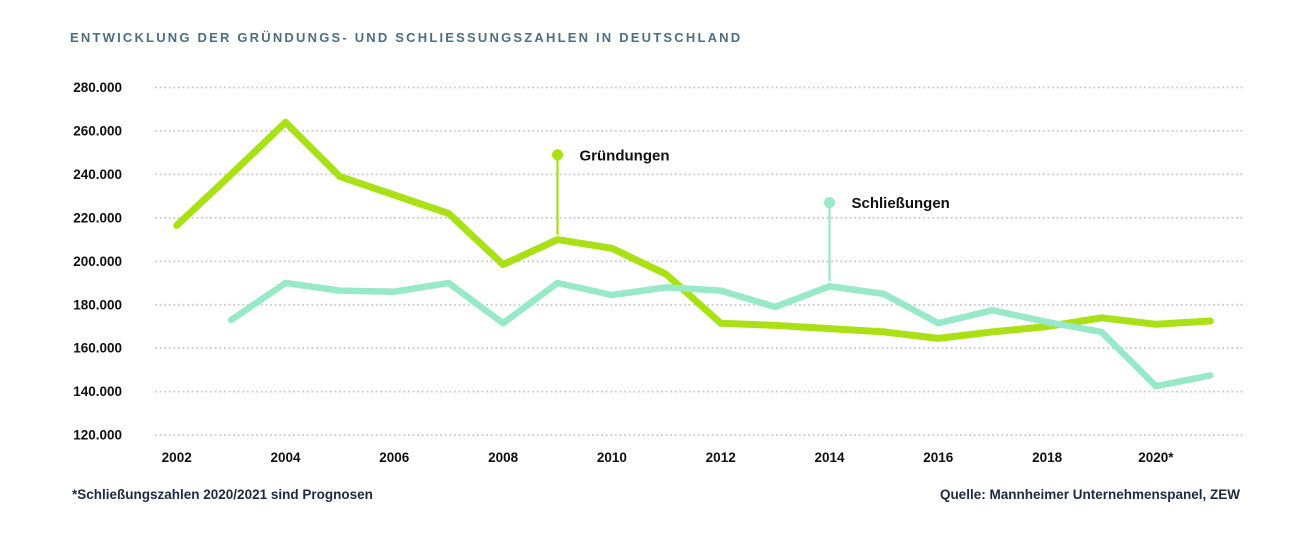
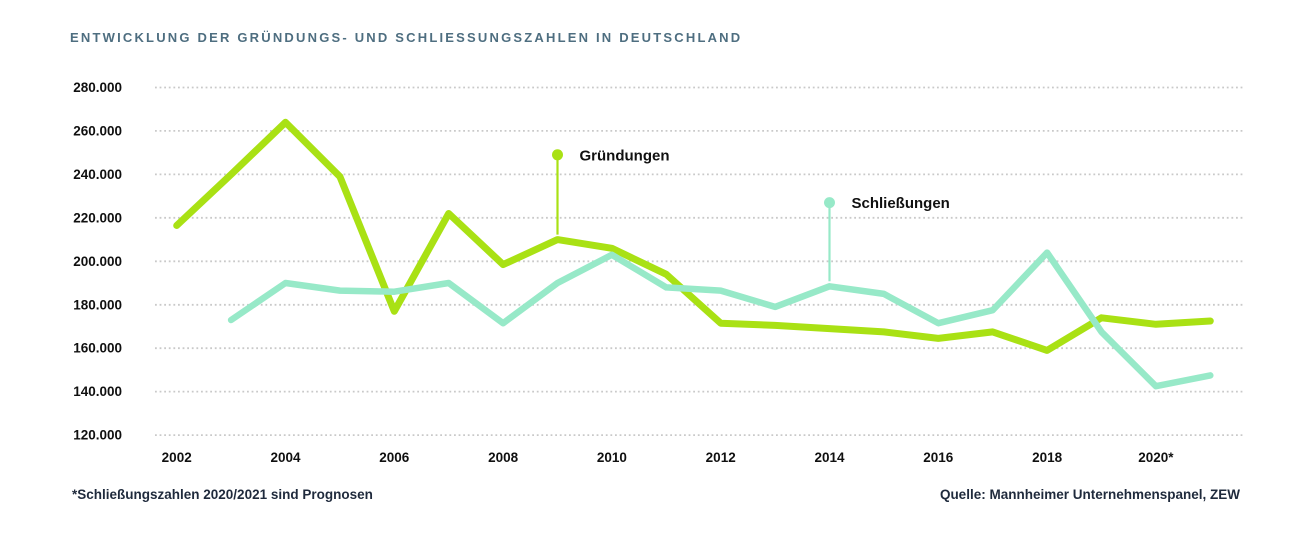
Gründungen/2006: 230000 -> 177000
Schließungen/2010: 184000 -> 203000
Gründungen/2018: 170000 -> 159000
Schließungen/2018: 172000 -> 204000
